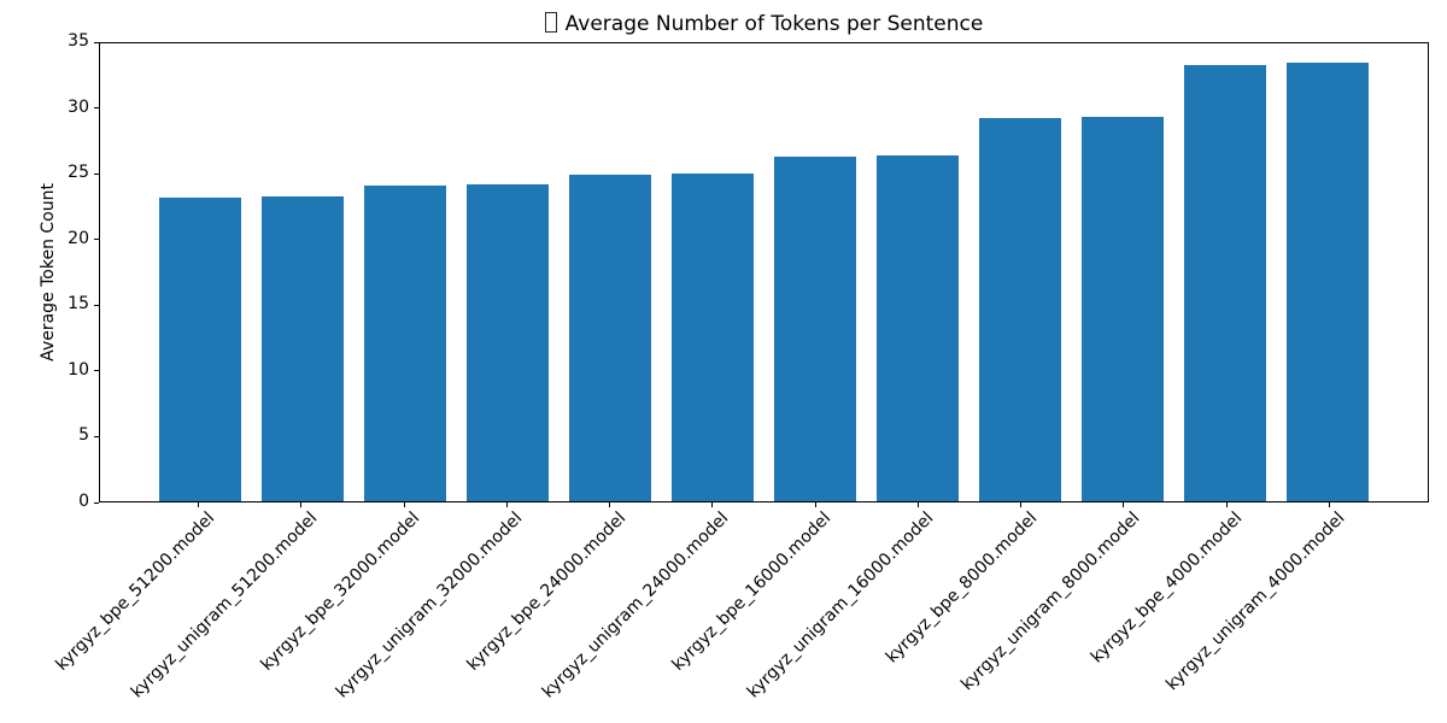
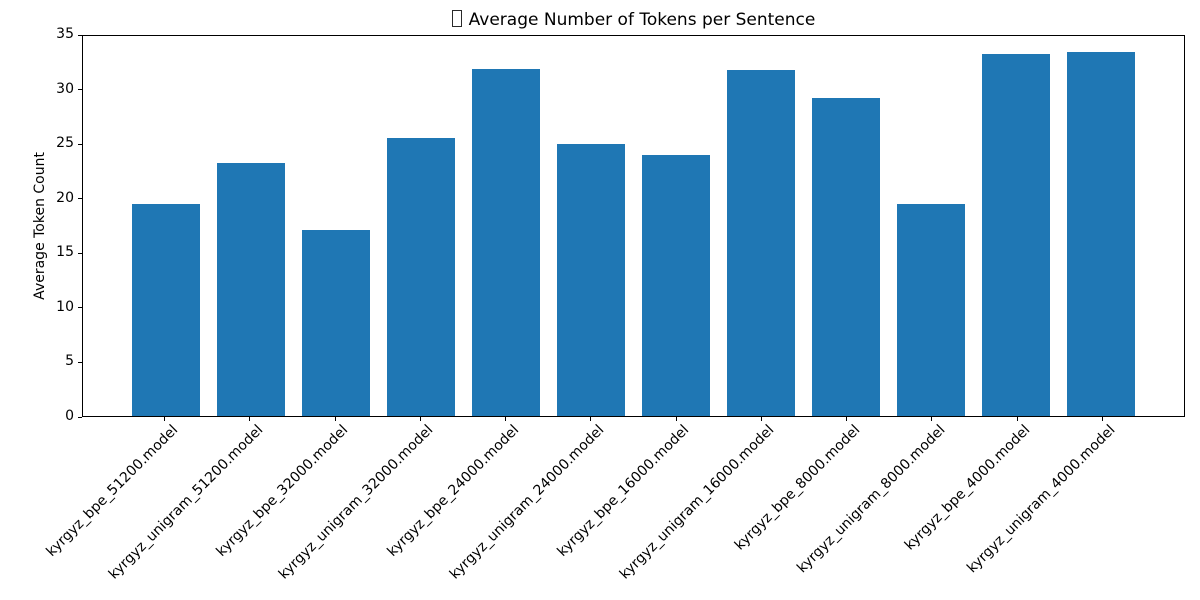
kyrgyz_bpe_51200.model: 23.2 -> 19.5
kyrgyz_bpe_32000.model: 24.1 -> 17.1
kyrgyz_unigram_32000.model: 24.2 -> 25.6
kyrgyz_bpe_24000.model: 25.0 -> 32.0
kyrgyz_bpe_16000.model: 26.3 -> 24.0
kyrgyz_unigram_16000.model: 26.4 -> 31.9
kyrgyz_unigram_8000.model: 29.4 -> 19.5
